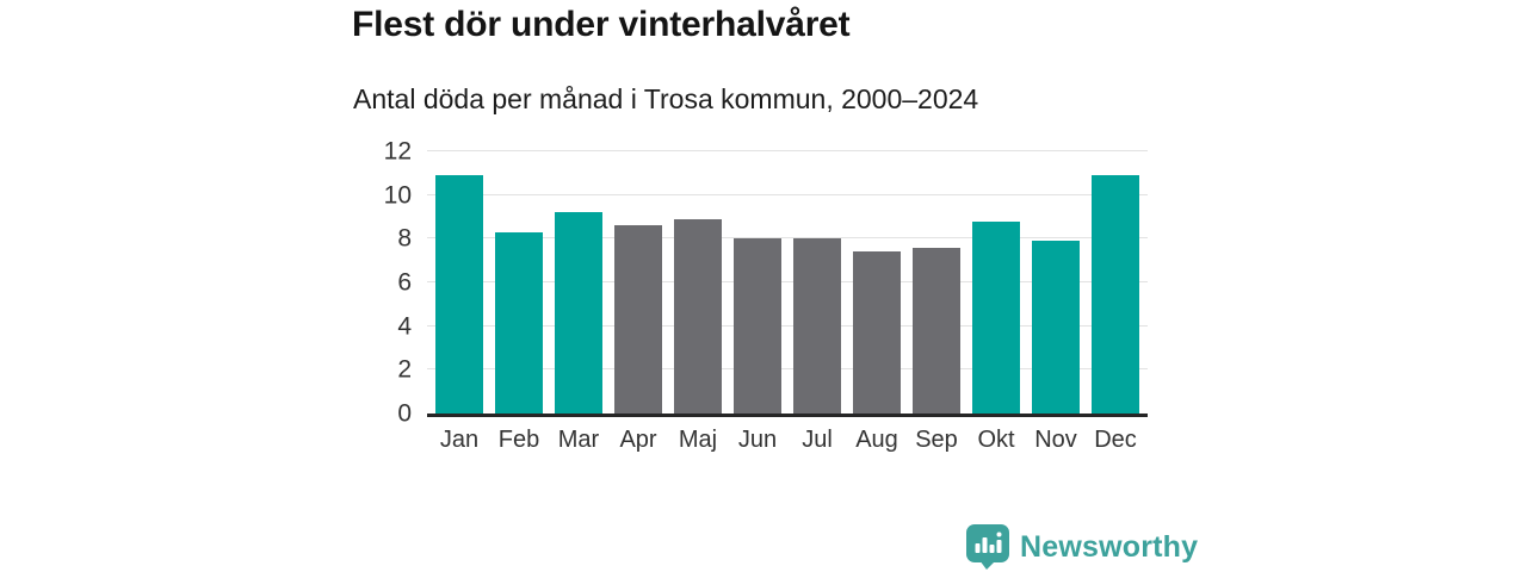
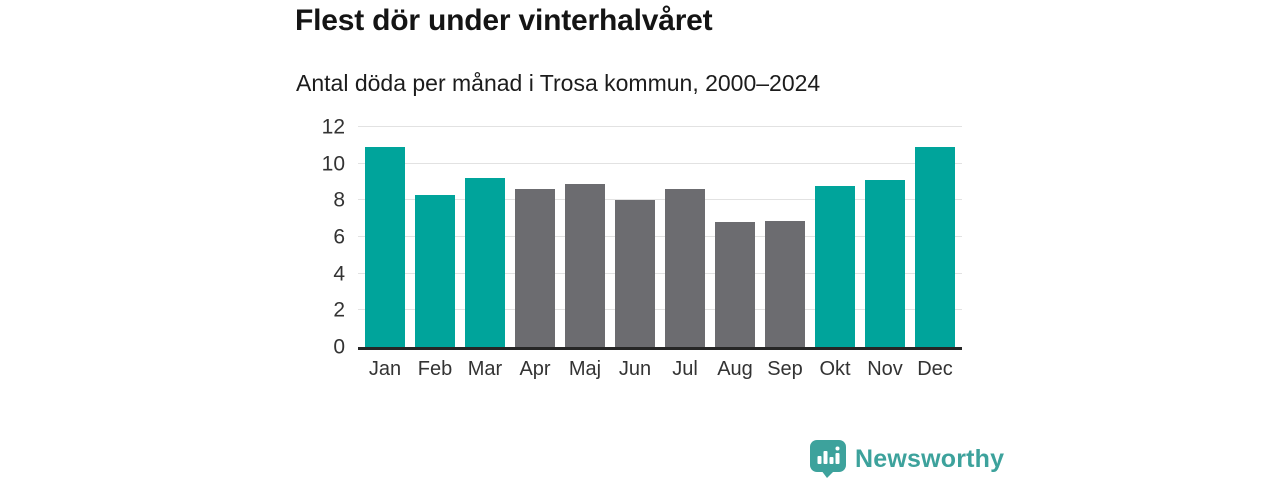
Jul: 8.0 -> 8.6
Aug: 7.4 -> 6.8
Sep: 7.6 -> 6.9
Nov: 7.9 -> 9.1
